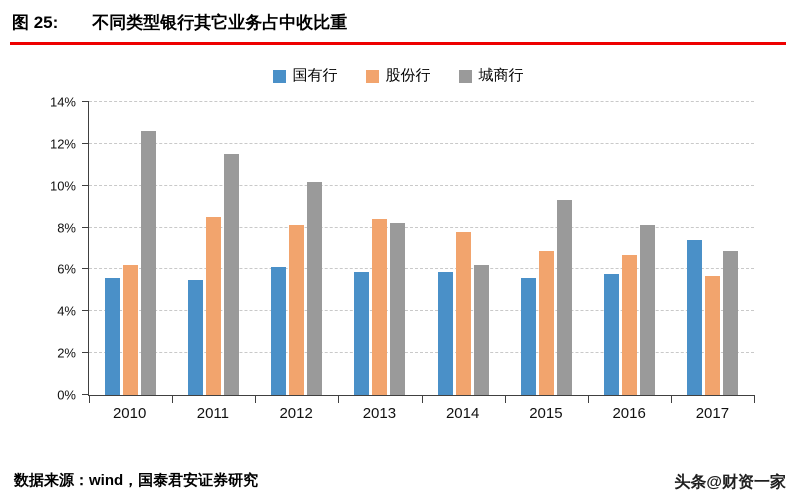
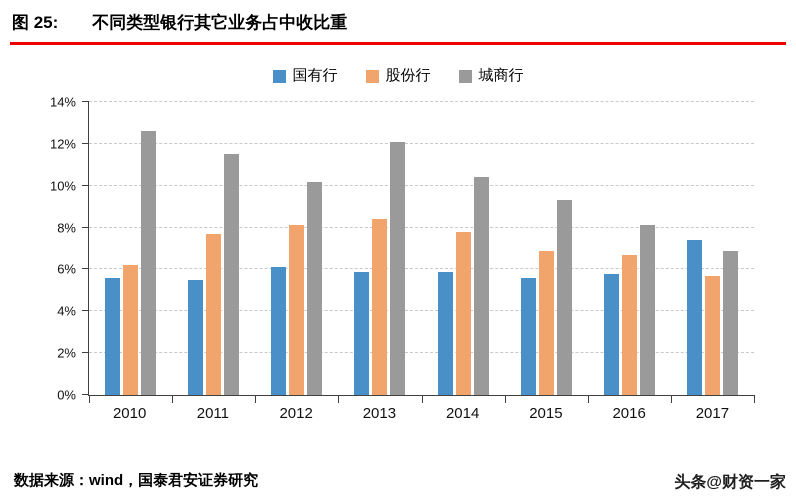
股份行/2011: 8.5% -> 7.7%
城商行/2013: 8.2% -> 12.1%
城商行/2014: 6.2% -> 10.4%
